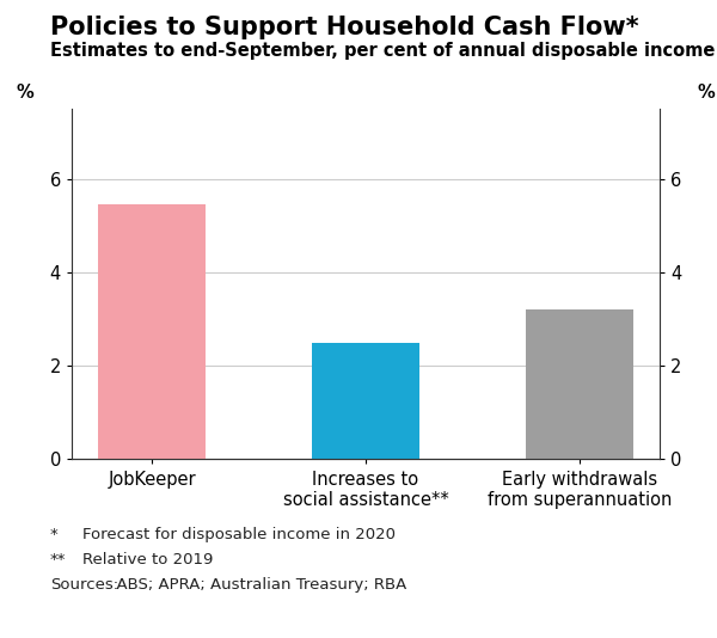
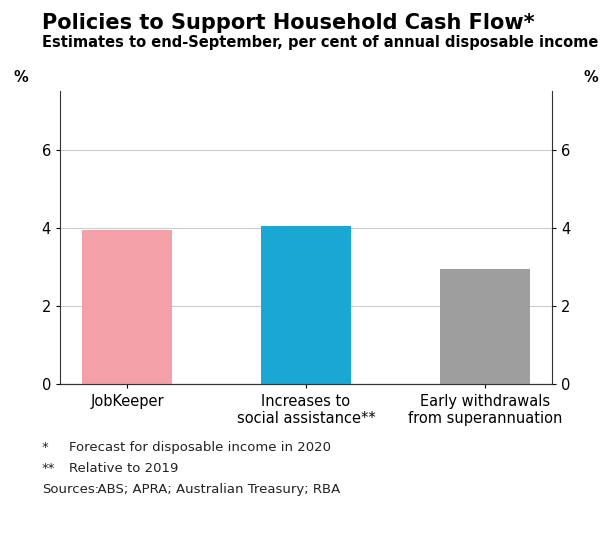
JobKeeper: 5.45 -> 3.95
Increases to social assistance**: 2.50 -> 4.05
Early withdrawals from superannuation: 3.20 -> 2.95
